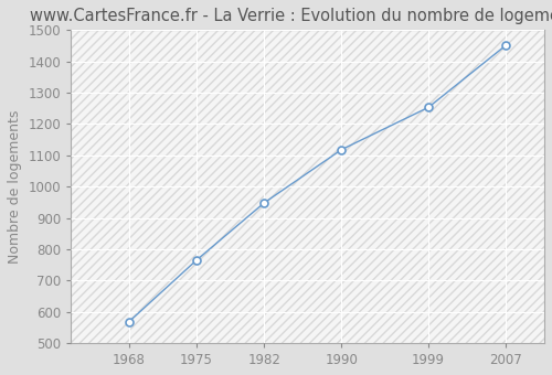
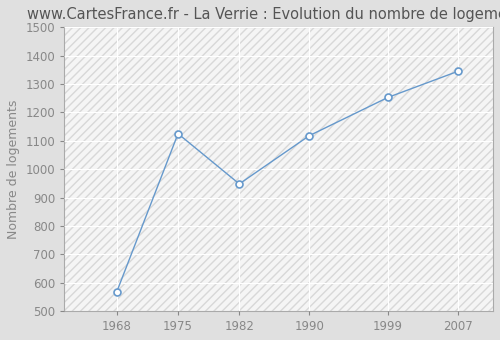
1975: 765 -> 1125
2007: 1451 -> 1345
